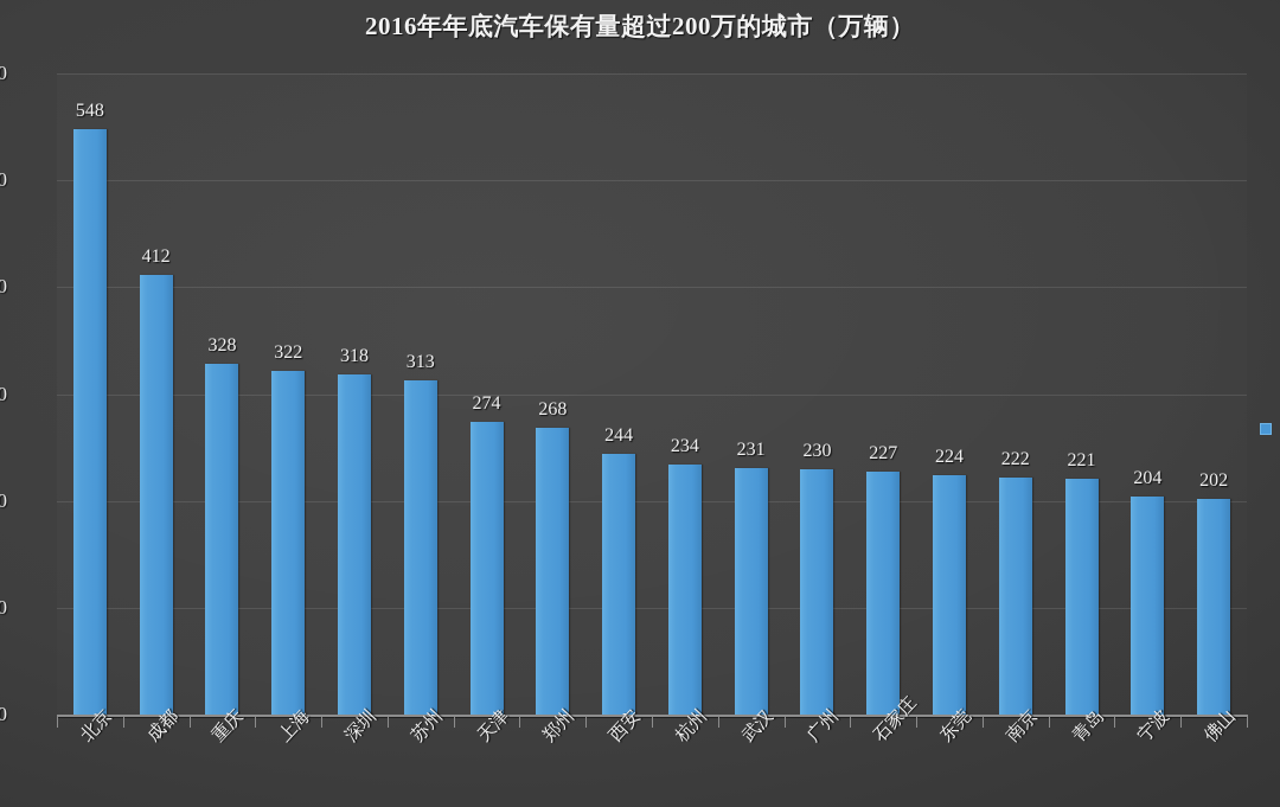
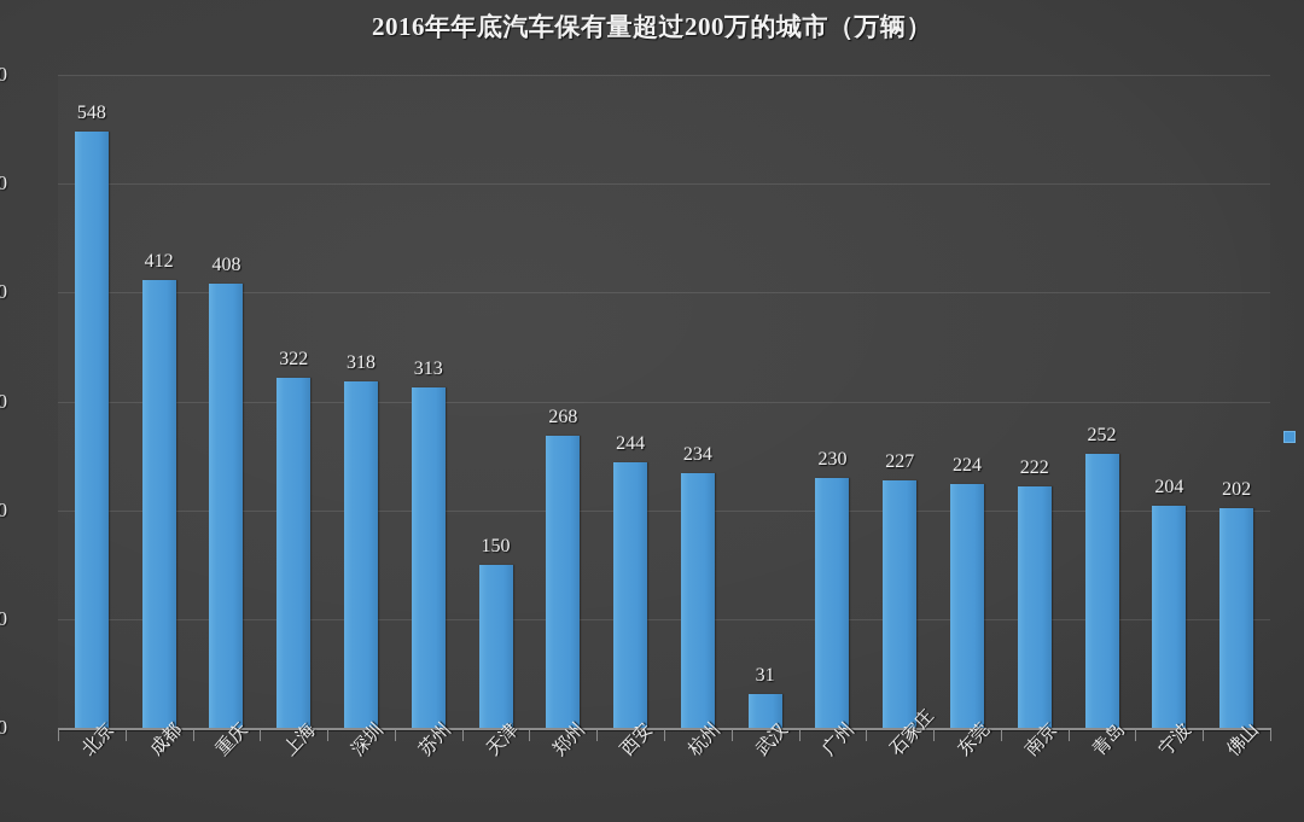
重庆: 328 -> 408
天津: 274 -> 150
武汉: 231 -> 31
青岛: 221 -> 252
